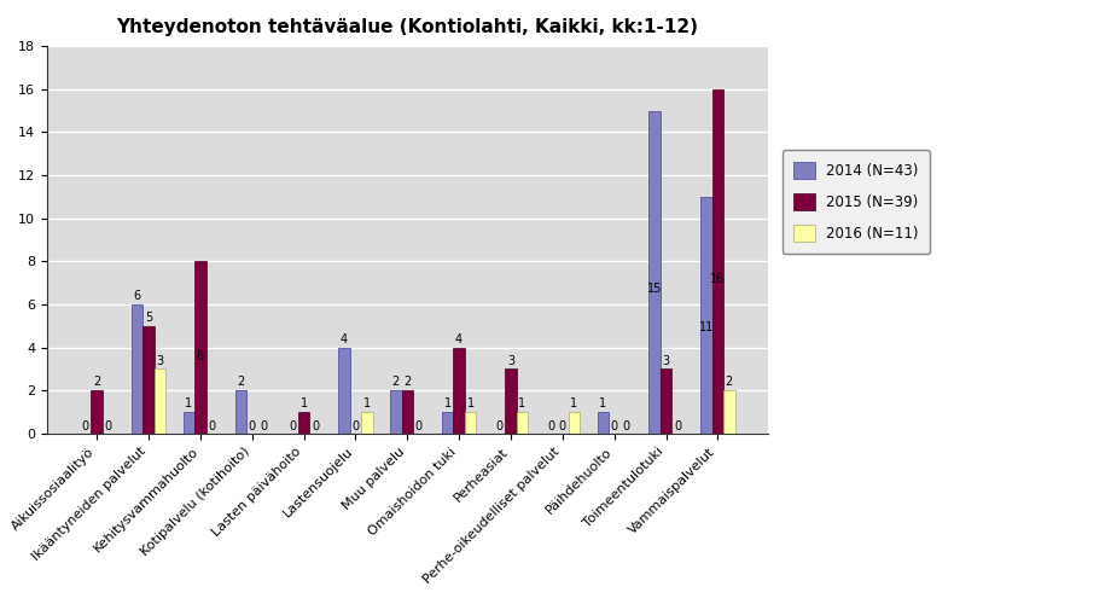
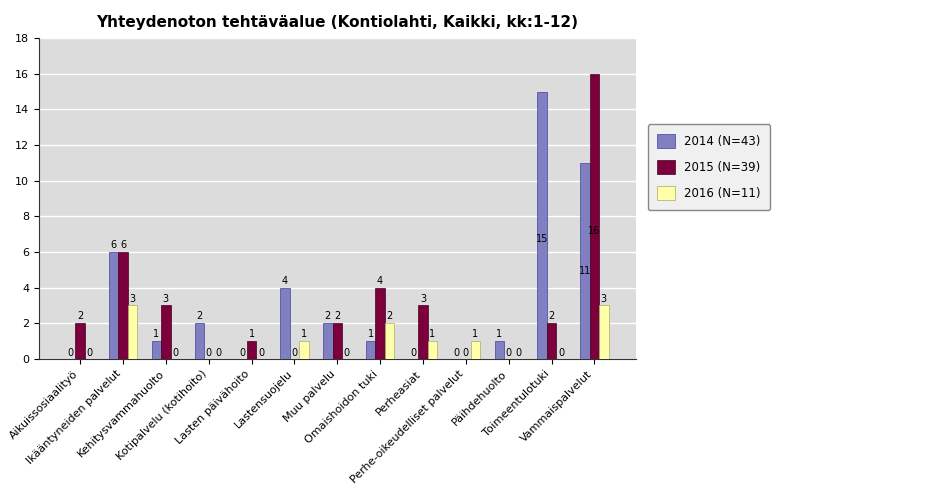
2015 (N=39)/Ikääntyneiden palvelut: 5 -> 6
2015 (N=39)/Kehitysvammahuolto: 8 -> 3
2016 (N=11)/Omaishoidon tuki: 1 -> 2
2015 (N=39)/Toimeentulotuki: 3 -> 2
2016 (N=11)/Vammaispalvelut: 2 -> 3
